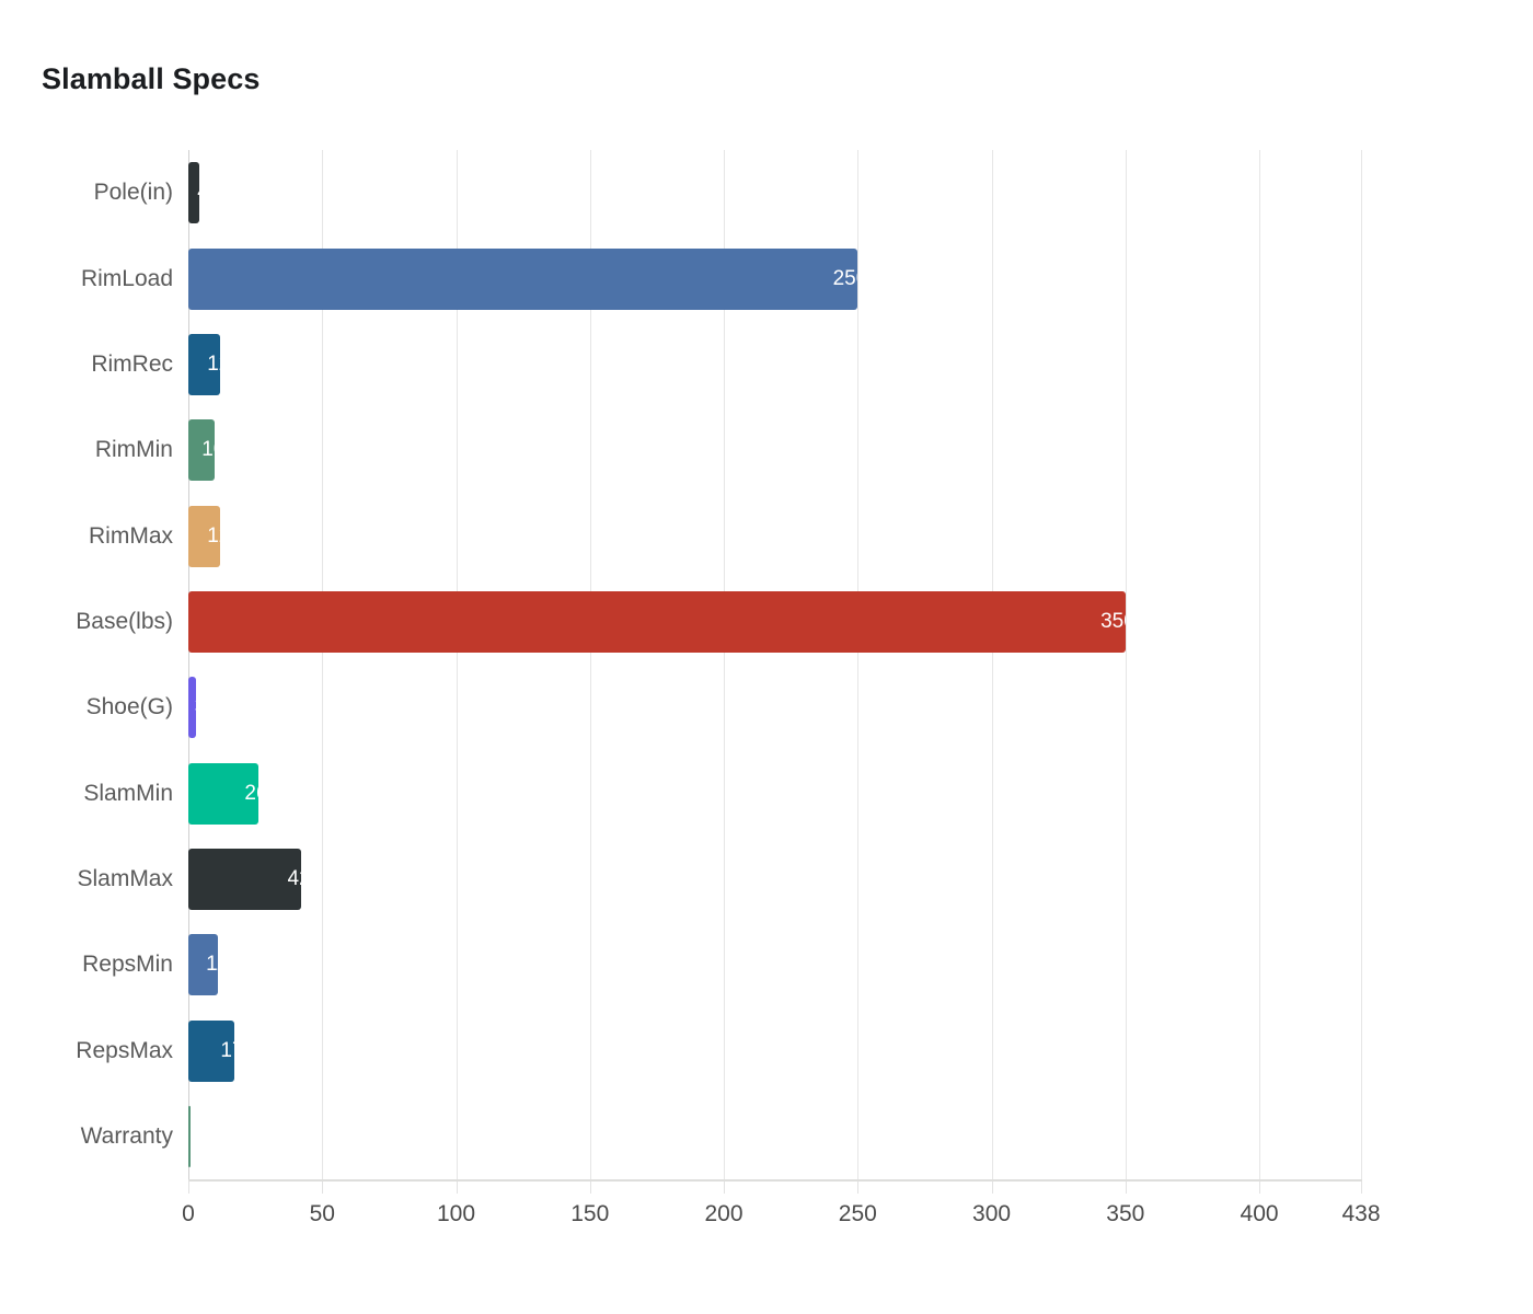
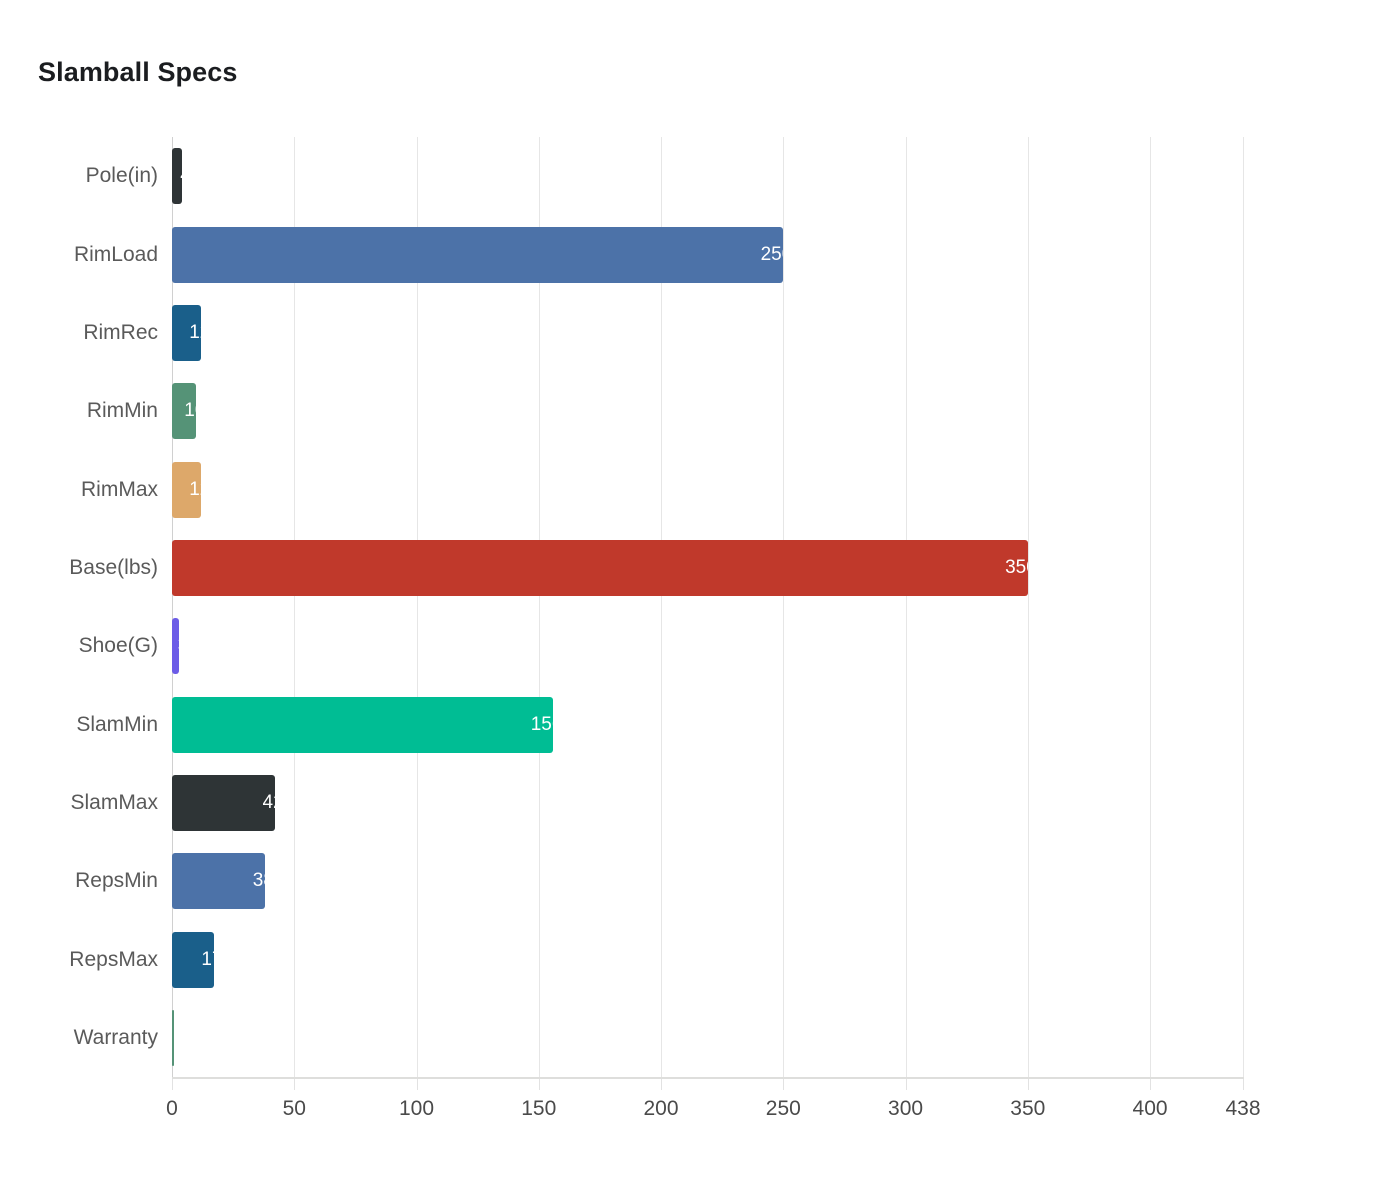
SlamMin: 26 -> 156
RepsMin: 11 -> 38
